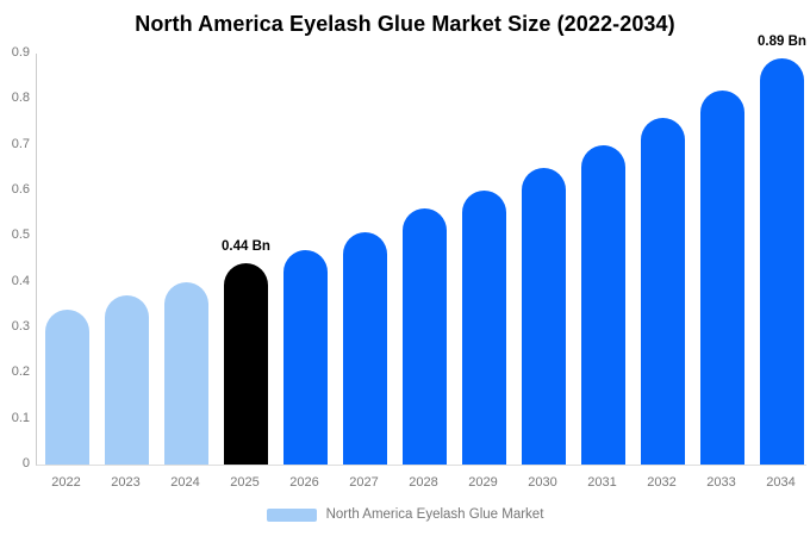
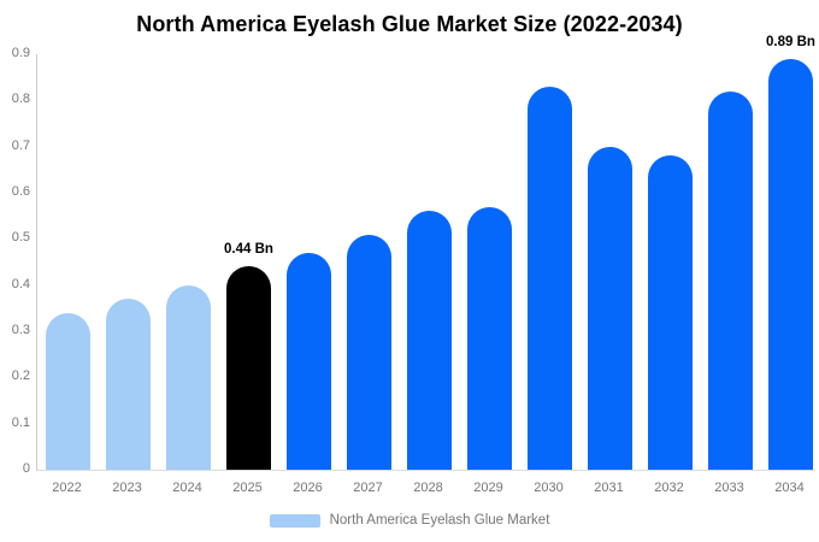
2029: 0.60 -> 0.57
2030: 0.65 -> 0.83
2032: 0.76 -> 0.68
